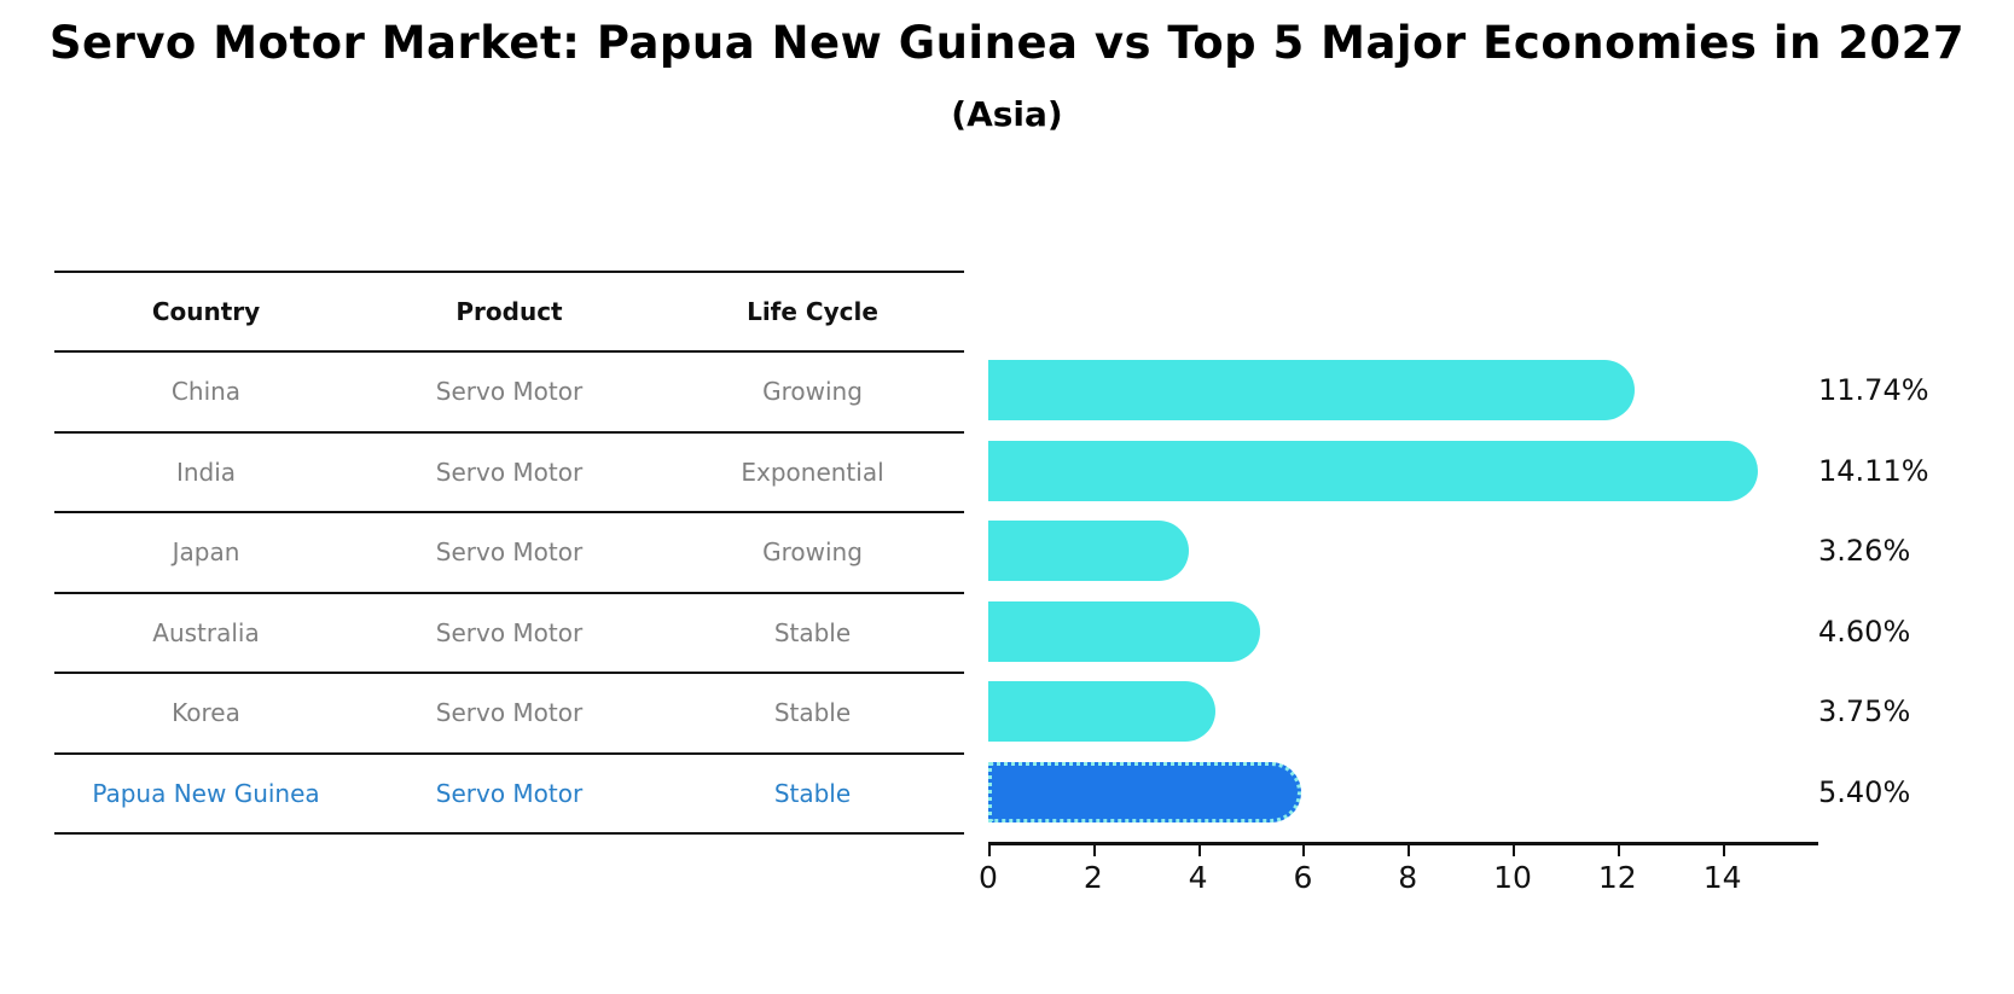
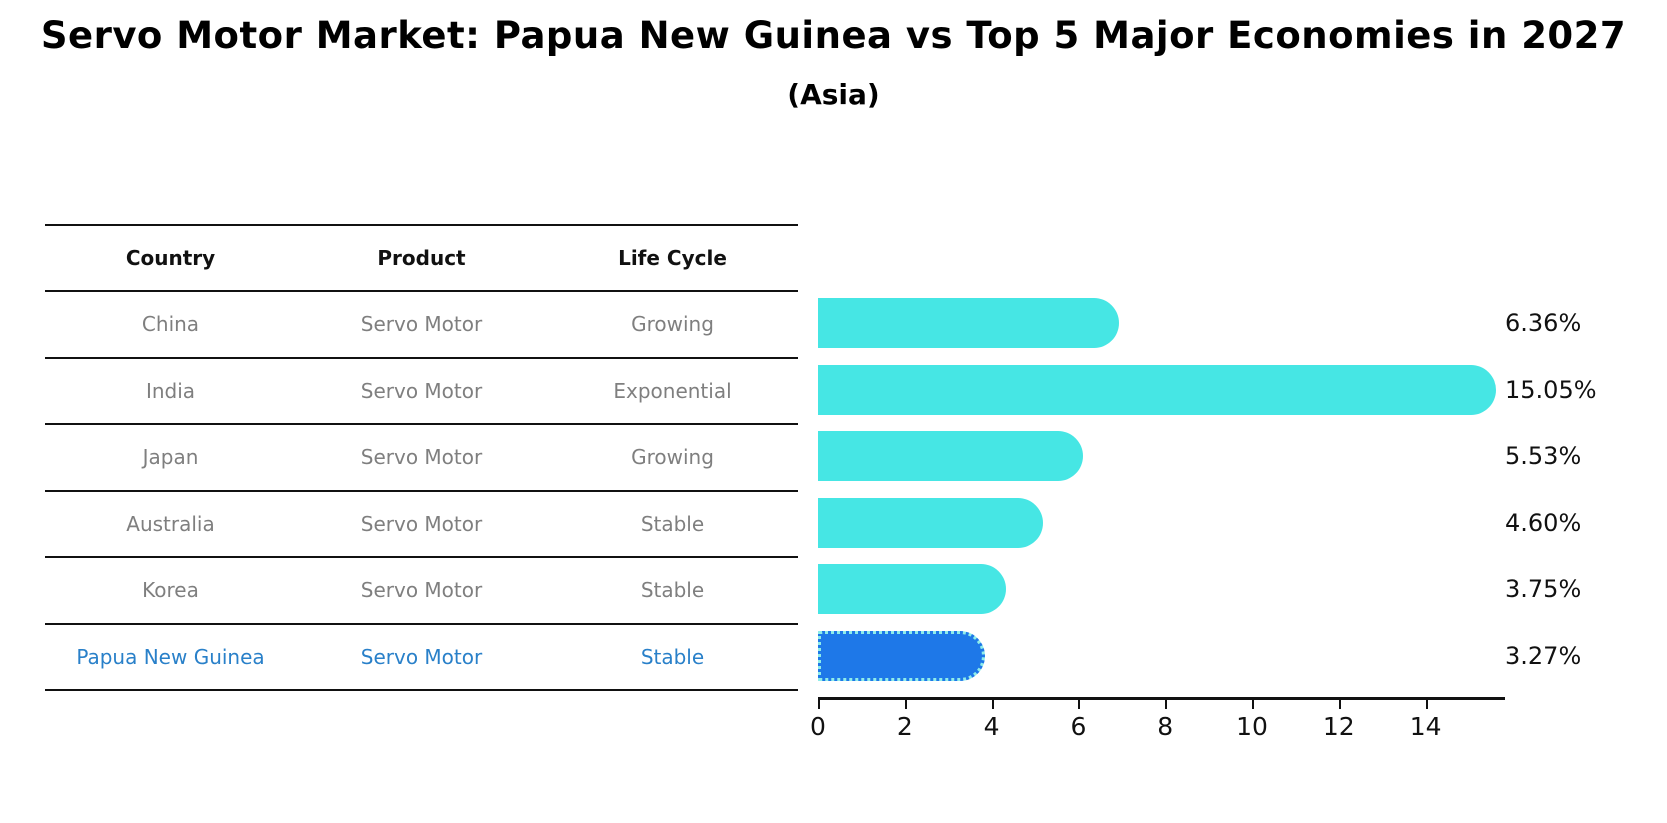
China: 11.74% -> 6.36%
India: 14.11% -> 15.05%
Japan: 3.26% -> 5.53%
Papua New Guinea: 5.40% -> 3.27%
